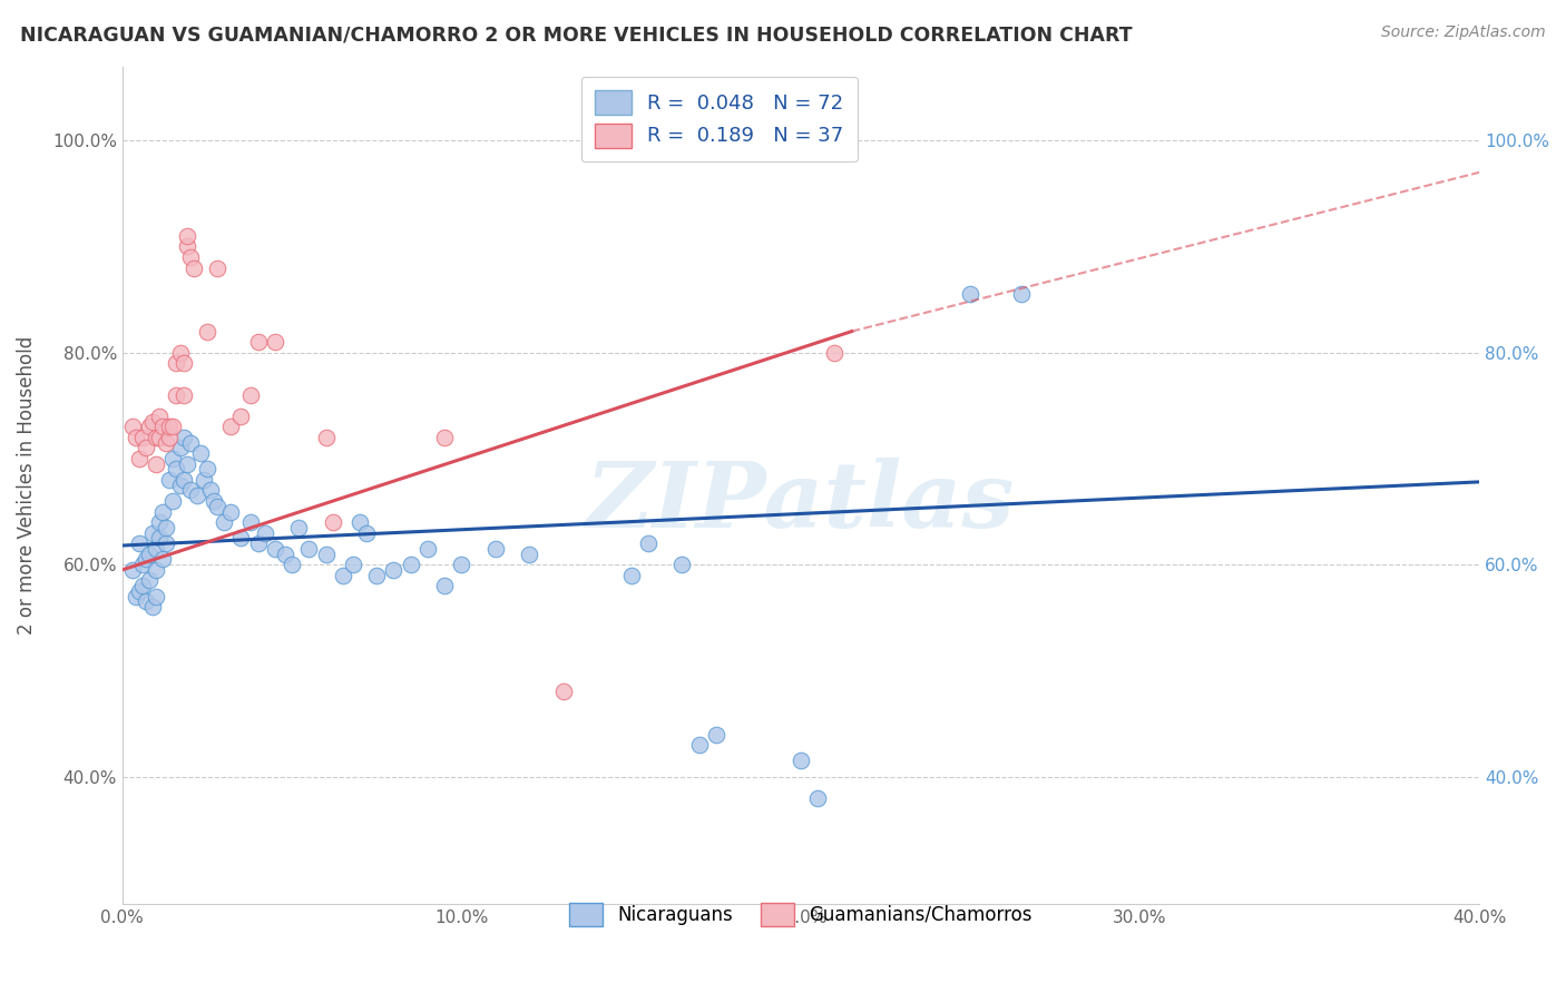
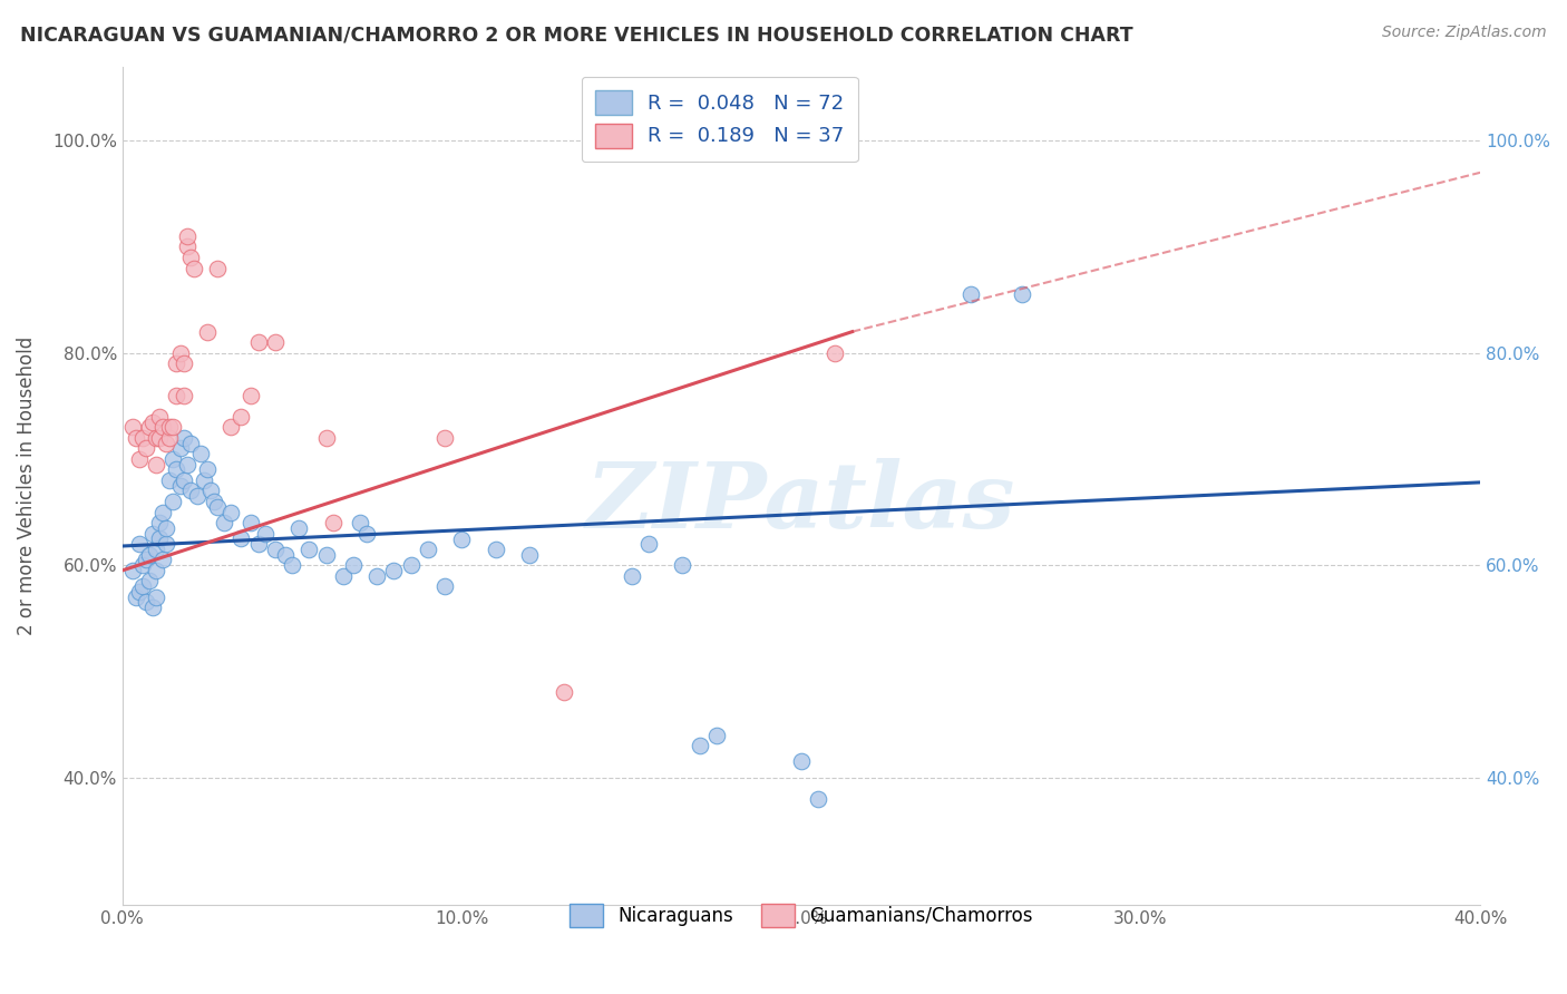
Nicaraguans/10.0%: 60.0% -> 62.4%
